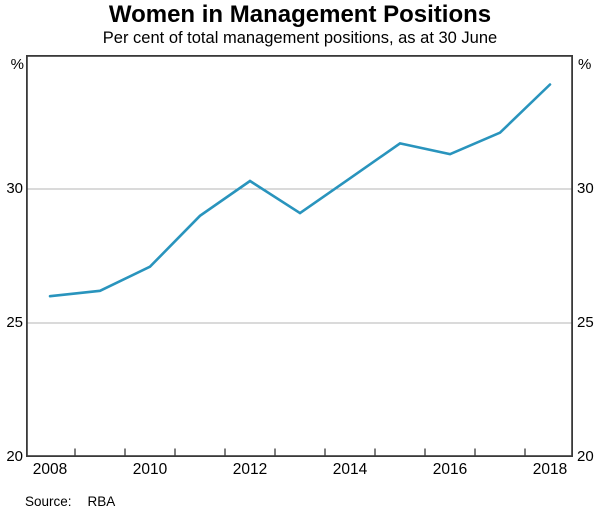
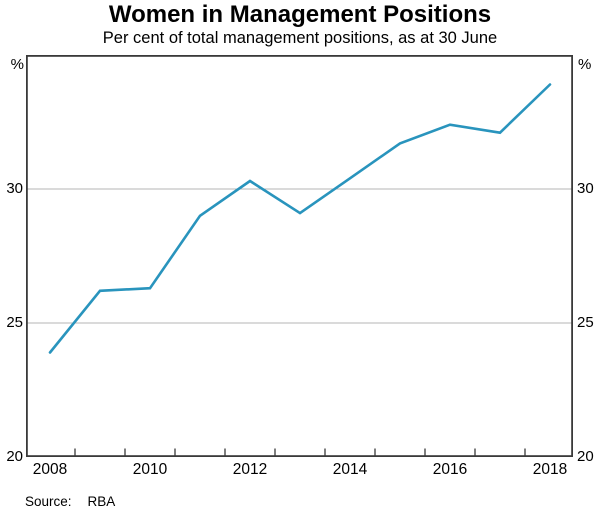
2008: 26.0 -> 23.9
2010: 27.1 -> 26.3
2016: 31.3 -> 32.4
